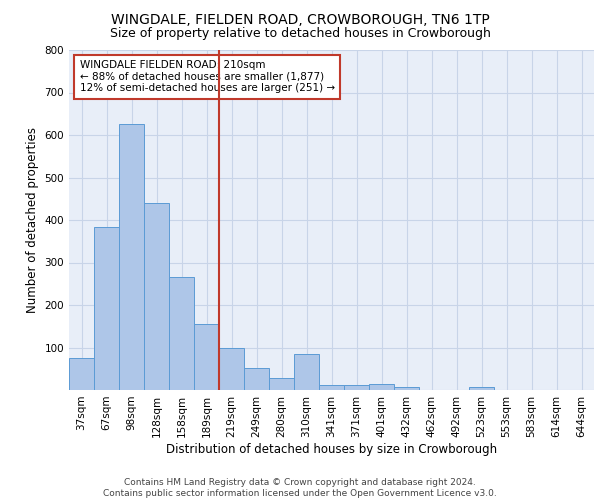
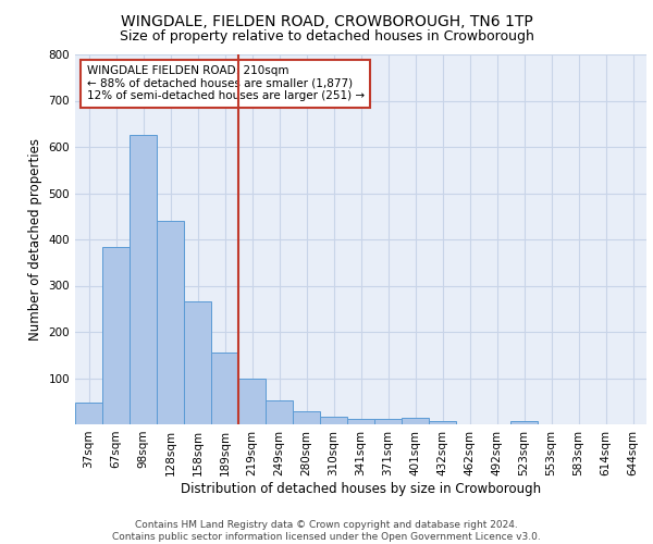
37sqm: 75 -> 47
310sqm: 85 -> 16
